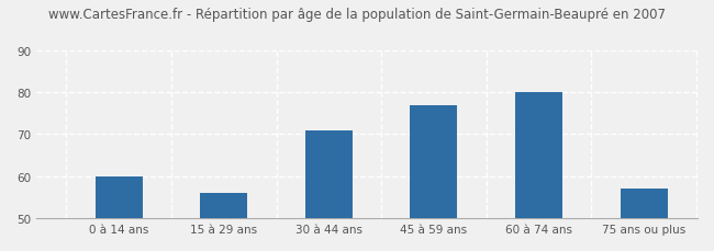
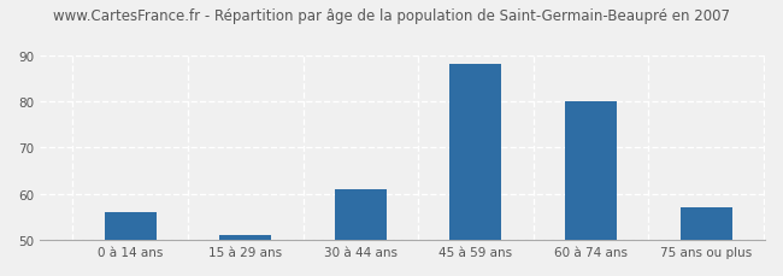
0 à 14 ans: 60 -> 56
15 à 29 ans: 56 -> 51
30 à 44 ans: 71 -> 61
45 à 59 ans: 77 -> 88
